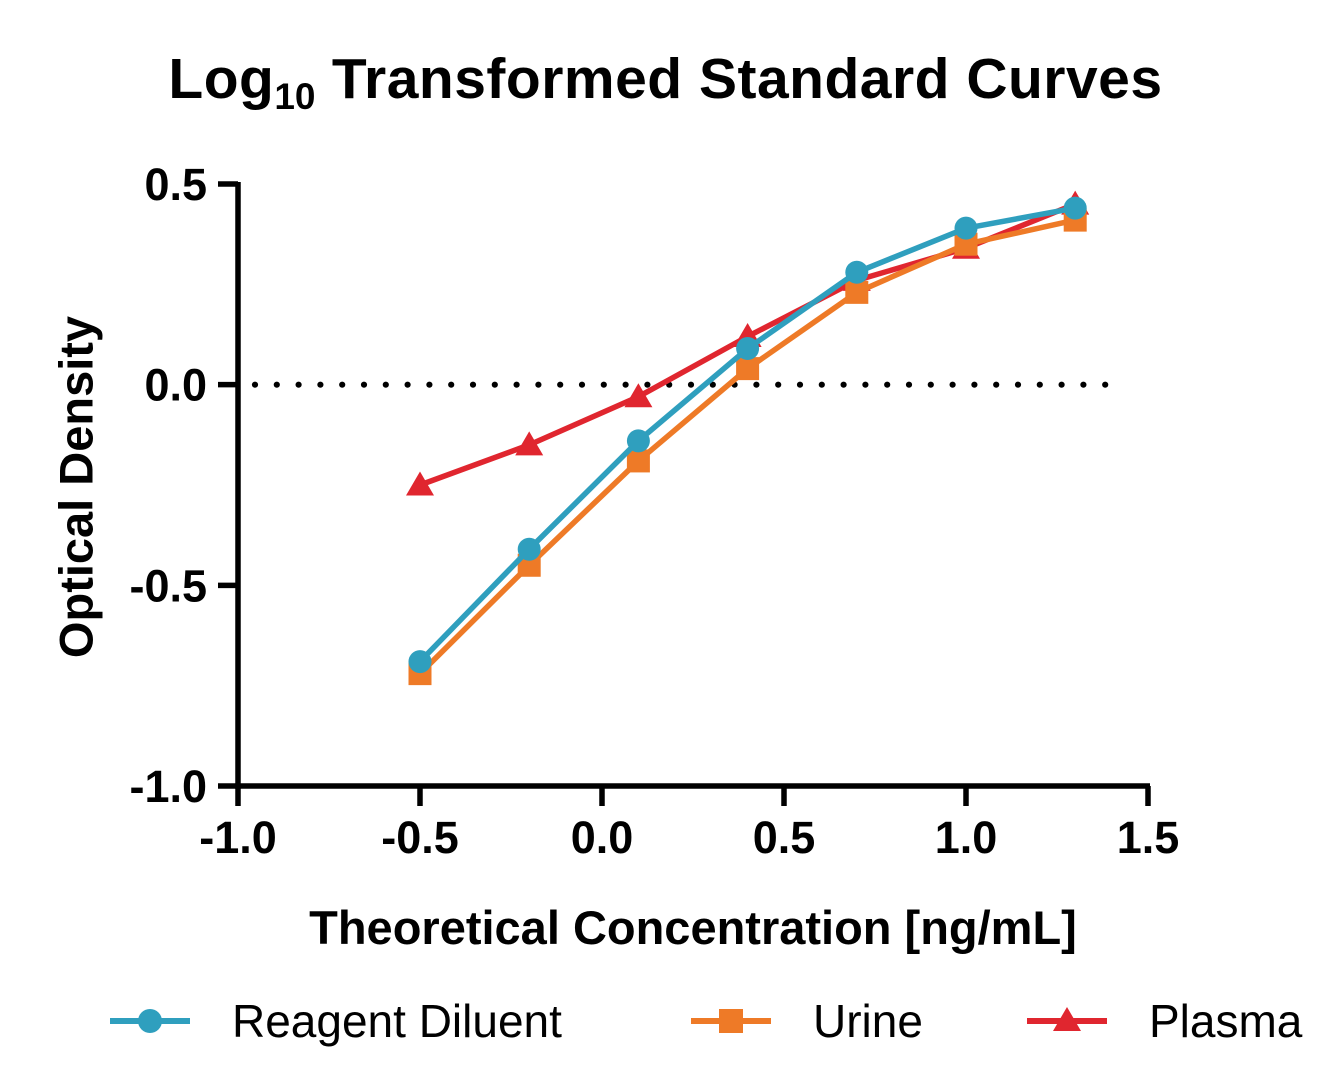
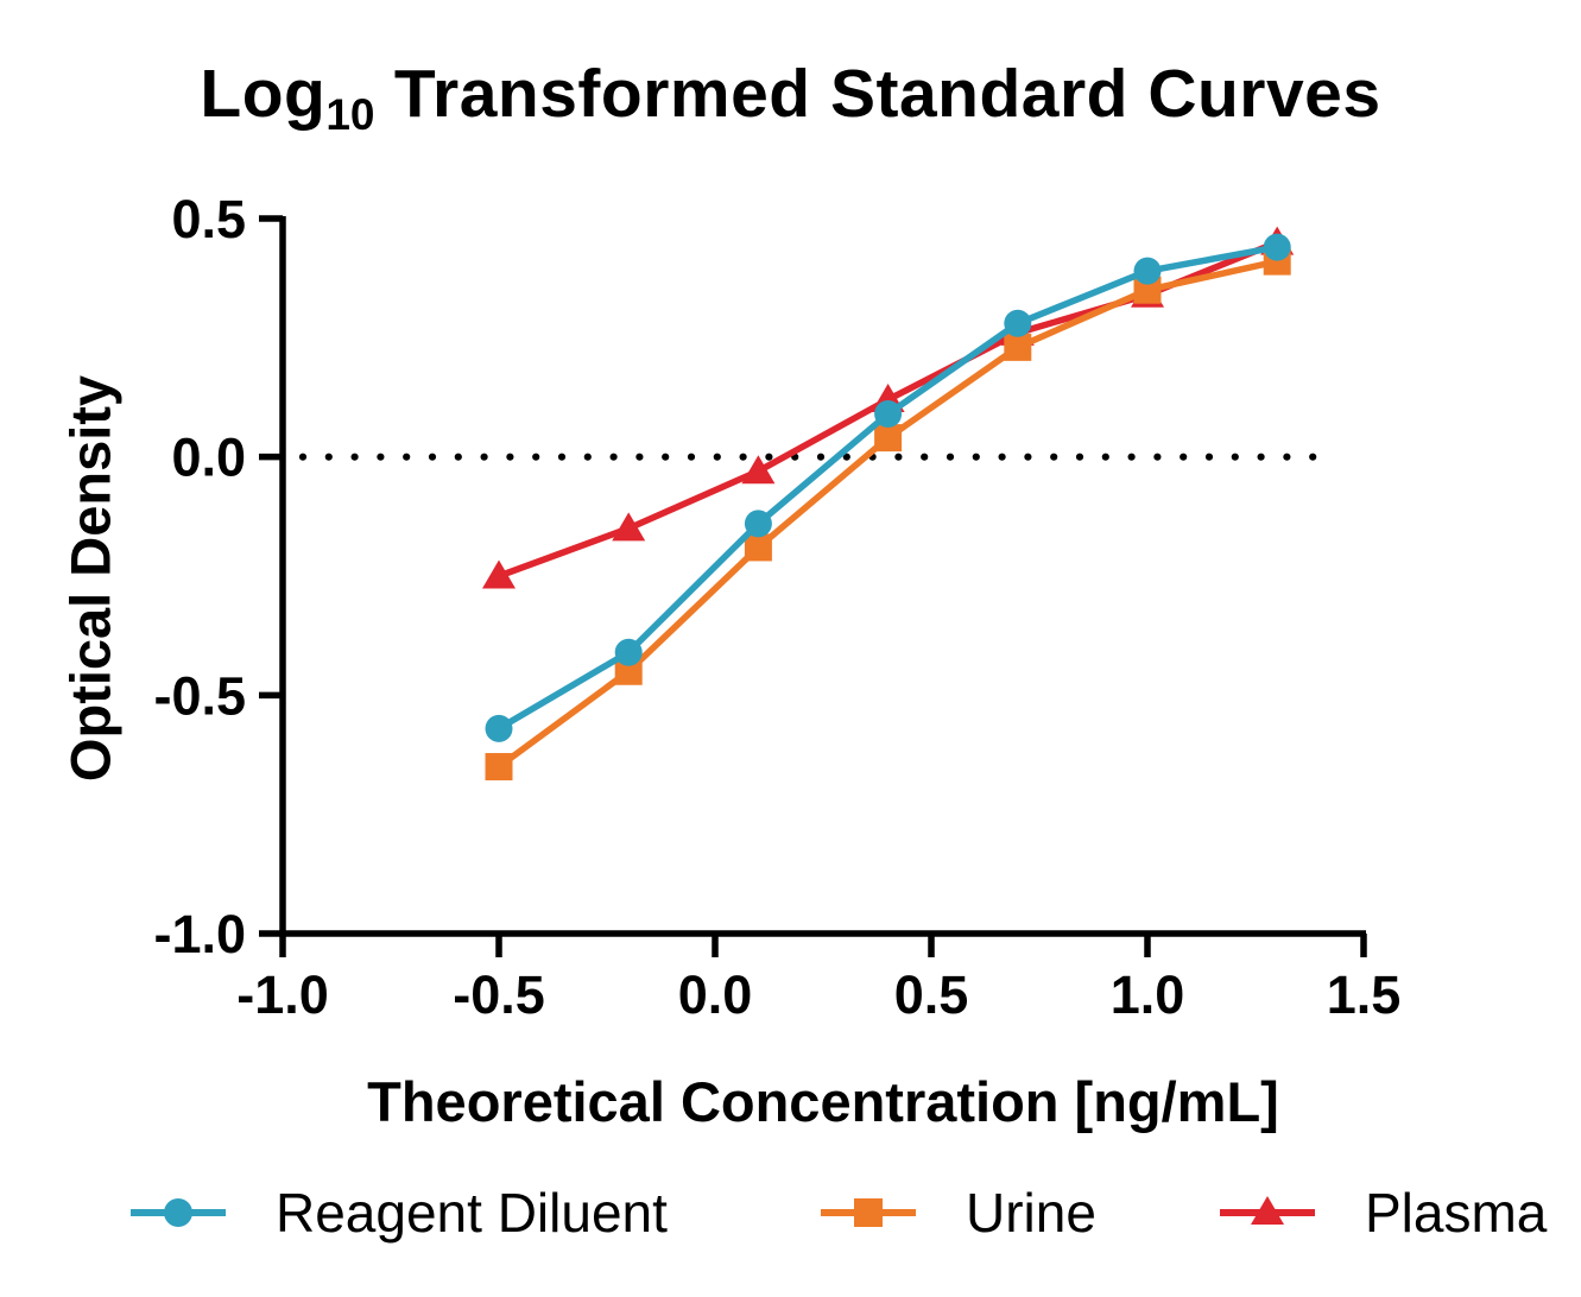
Reagent Diluent/-0.5: -0.69 -> -0.57
Urine/-0.5: -0.72 -> -0.65
